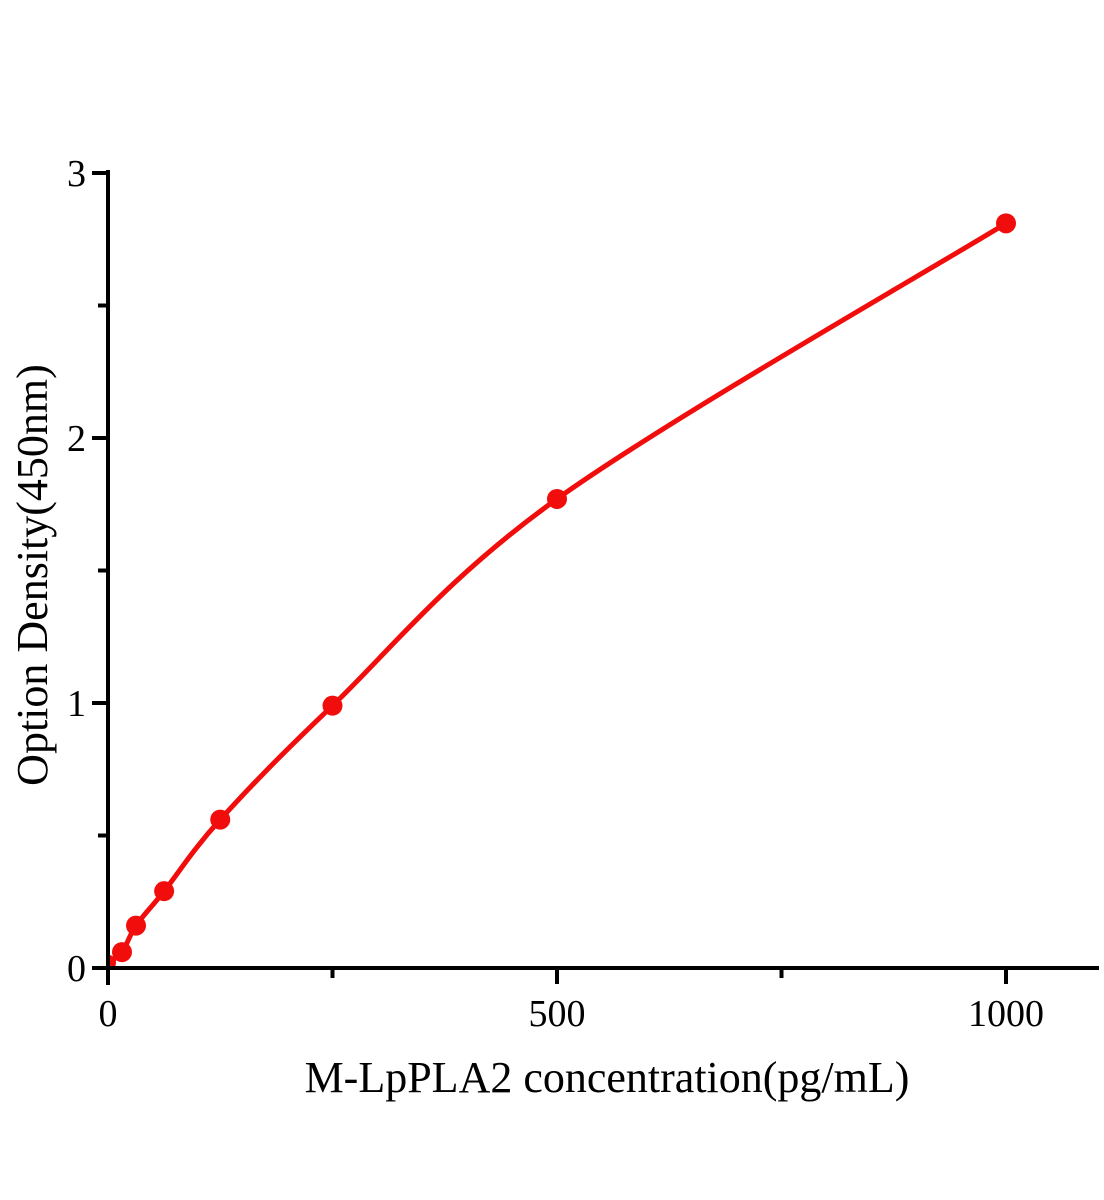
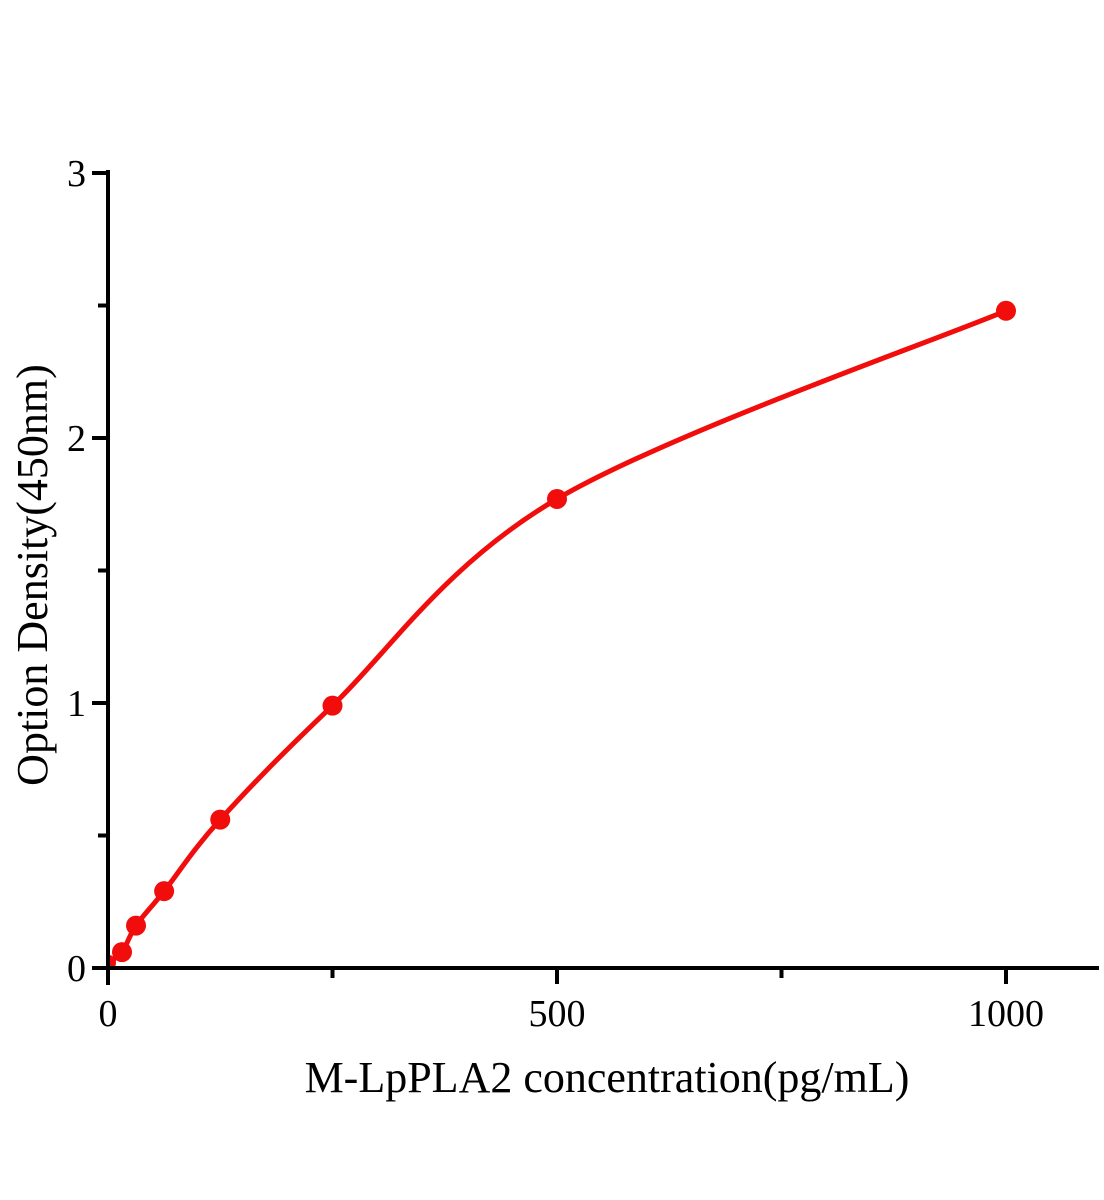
1000: 2.81 -> 2.48
